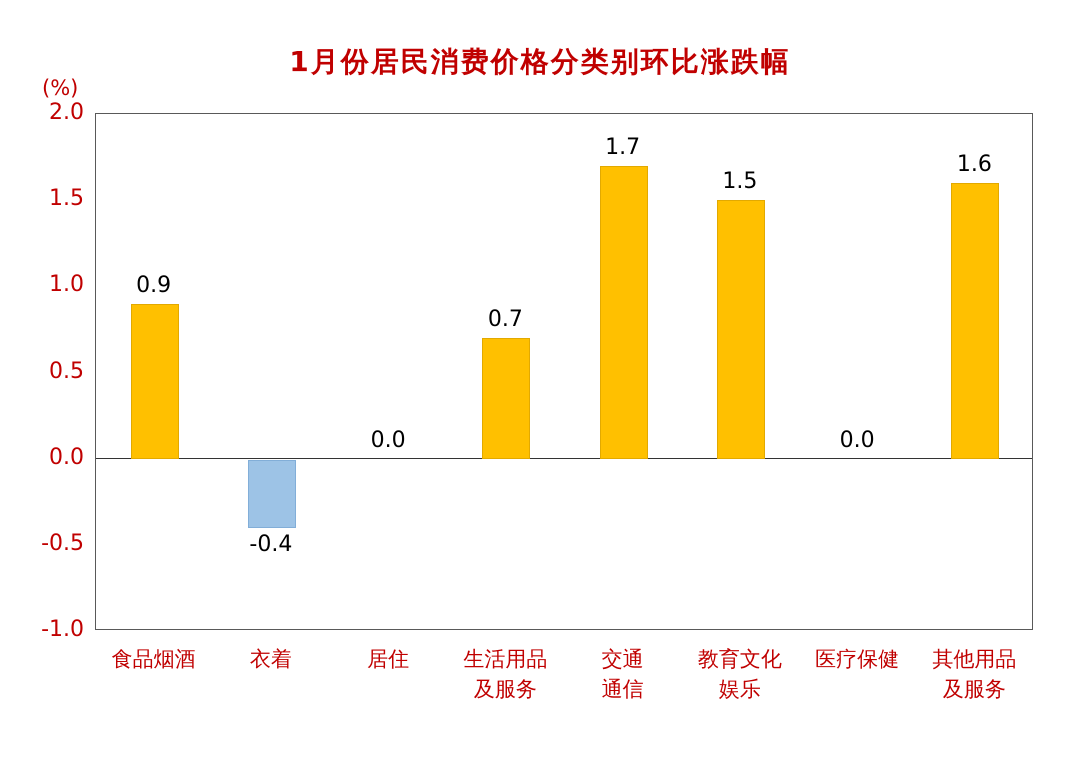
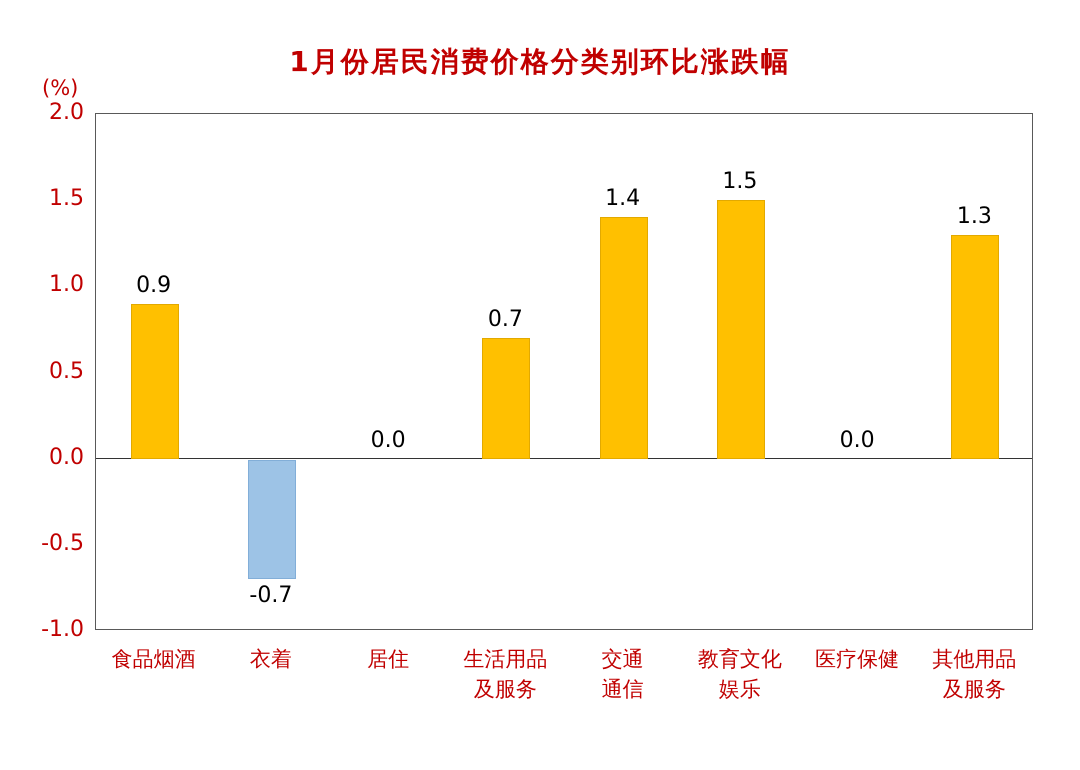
衣着: -0.4 -> -0.7
交通通信: 1.7 -> 1.4
其他用品及服务: 1.6 -> 1.3
